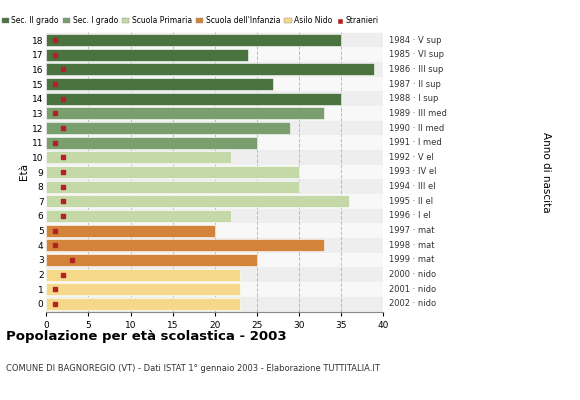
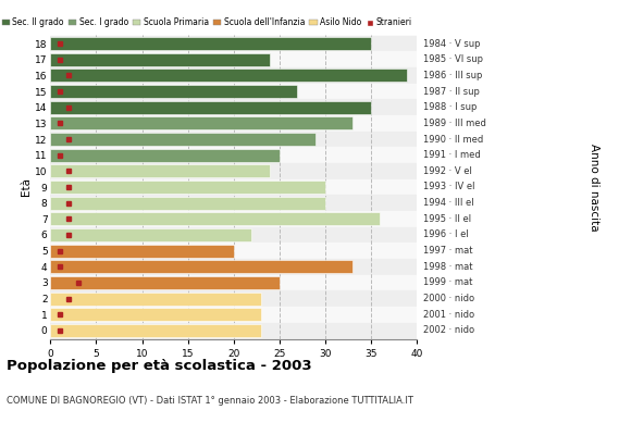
10: 22 -> 24
